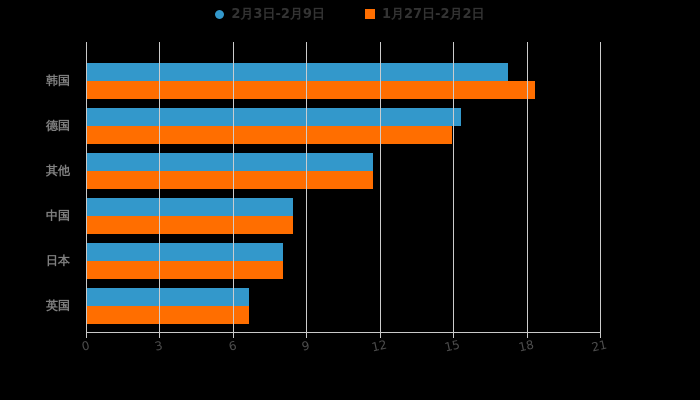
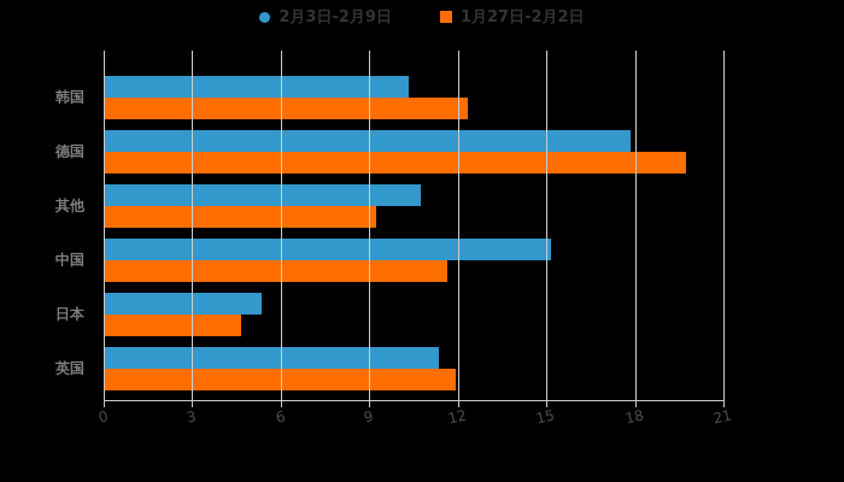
2月3日-2月9日/韩国: 17.2 -> 10.3
1月27日-2月2日/韩国: 18.3 -> 12.3
2月3日-2月9日/德国: 15.3 -> 17.8
1月27日-2月2日/德国: 14.9 -> 19.7
2月3日-2月9日/其他: 11.7 -> 10.7
1月27日-2月2日/其他: 11.7 -> 9.2
2月3日-2月9日/中国: 8.4 -> 15.1
1月27日-2月2日/中国: 8.4 -> 11.6
2月3日-2月9日/日本: 8.0 -> 5.3
1月27日-2月2日/日本: 8.0 -> 4.6
2月3日-2月9日/英国: 6.6 -> 11.3
1月27日-2月2日/英国: 6.6 -> 11.9
